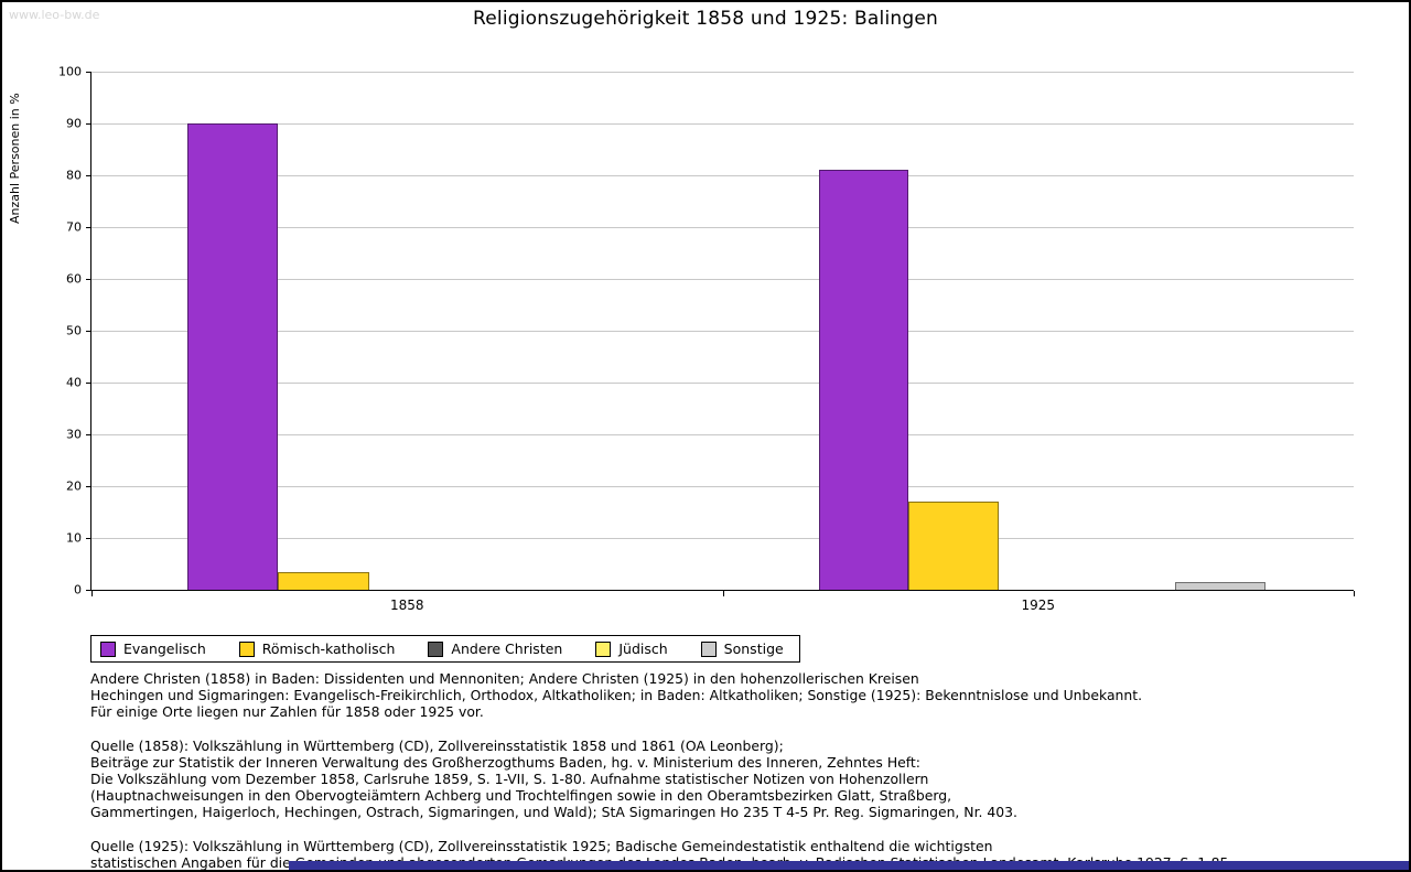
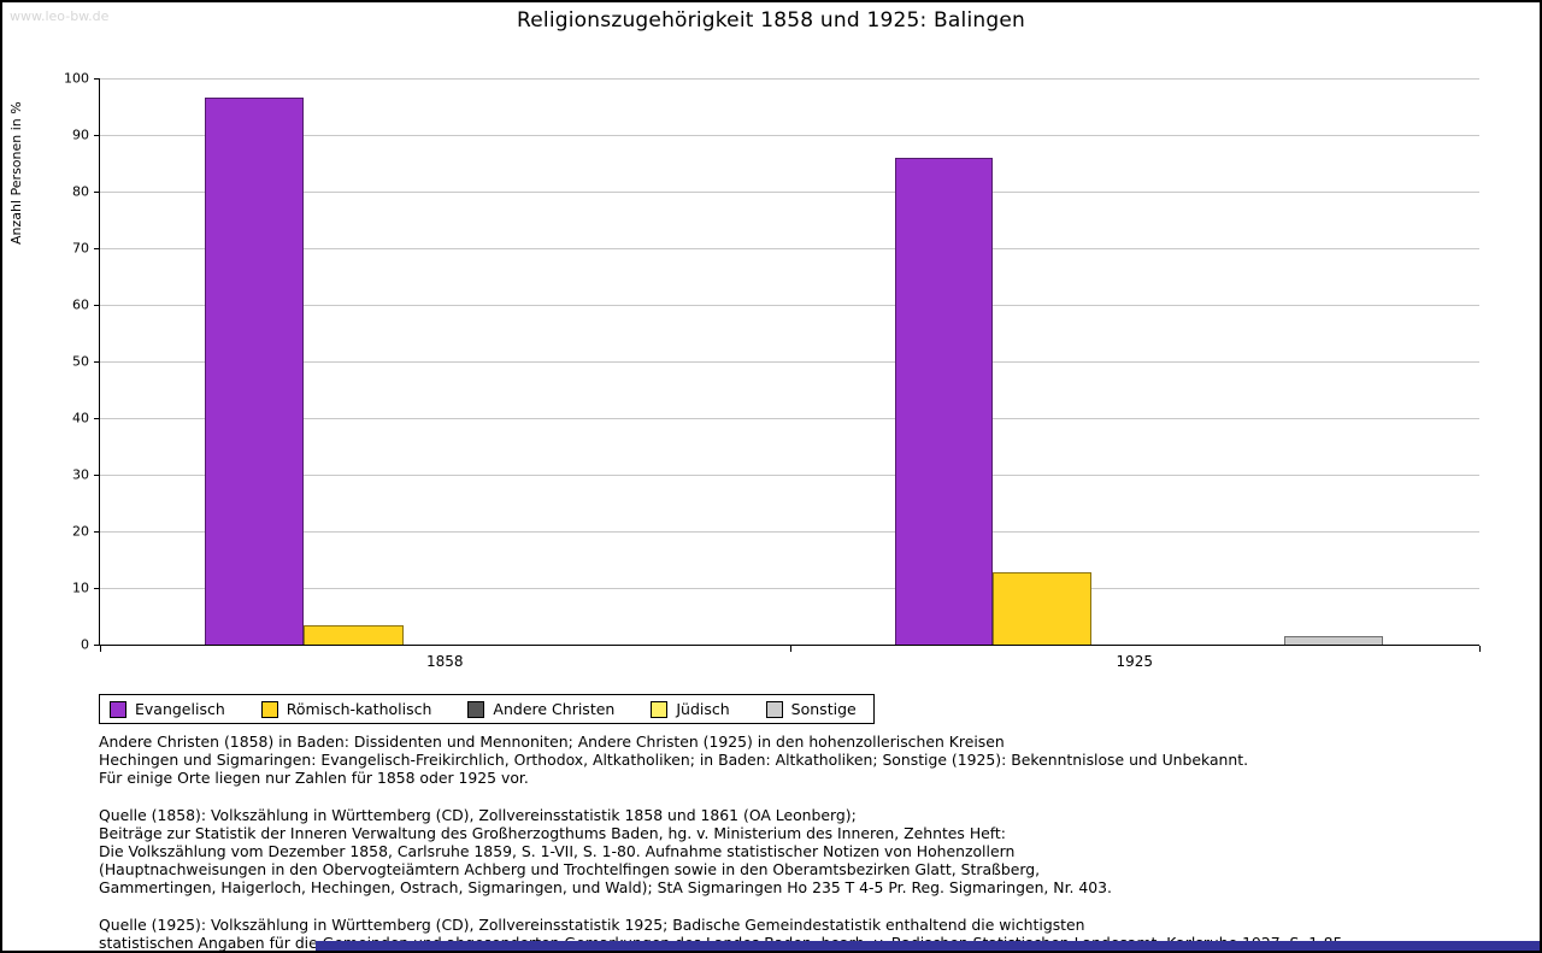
Evangelisch/1858: 90 -> 97
Evangelisch/1925: 81 -> 86
Römisch-katholisch/1925: 17 -> 13
